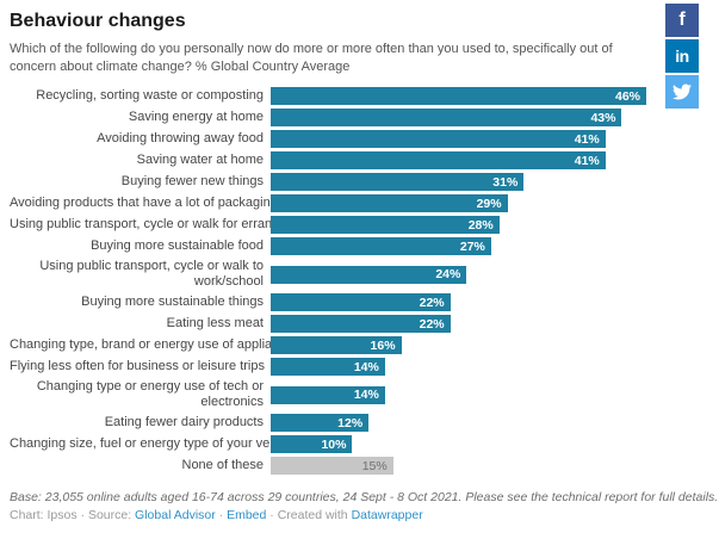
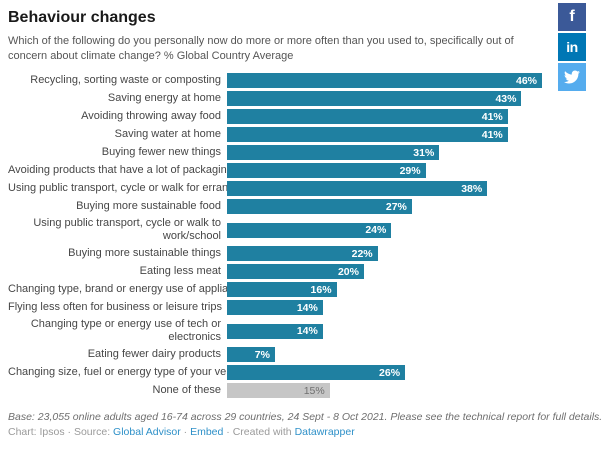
Using public transport, cycle or walk for errands: 28% -> 38%
Eating less meat: 22% -> 20%
Eating fewer dairy products: 12% -> 7%
Changing size, fuel or energy type of your vehicle: 10% -> 26%
